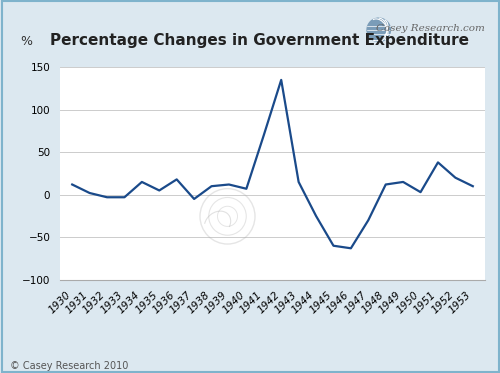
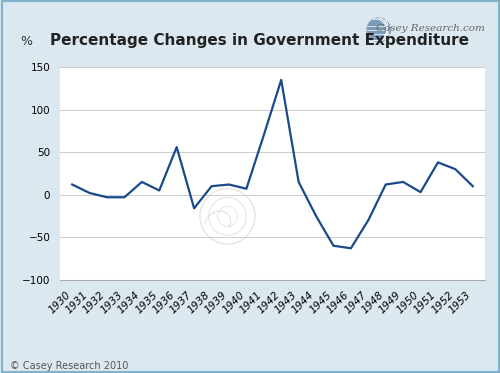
1936: 18 -> 56
1937: -5 -> -16
1952: 20 -> 30
